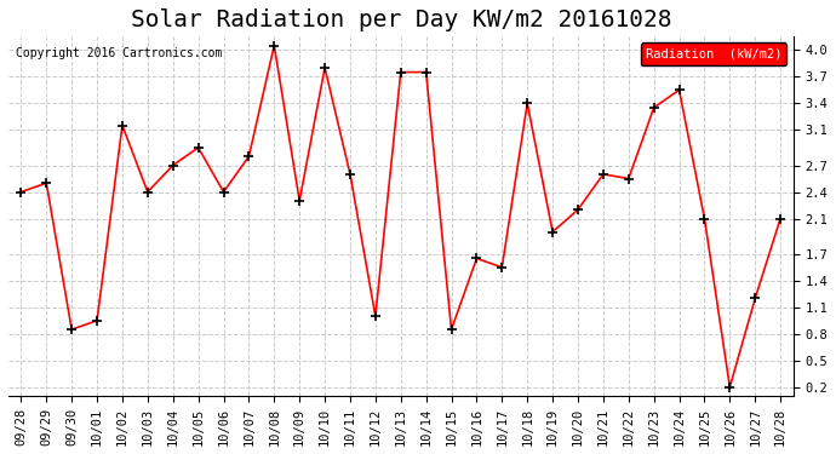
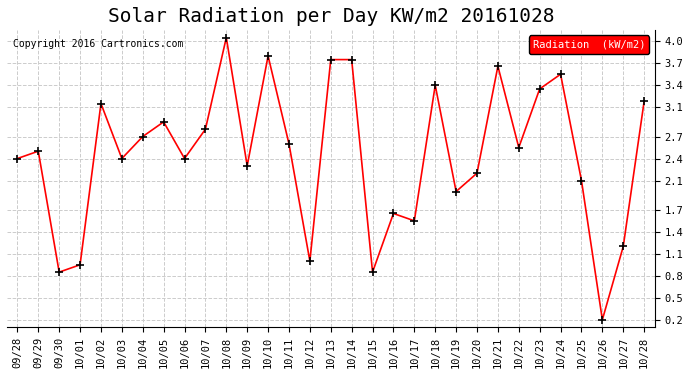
10/21: 2.60 -> 3.66
10/28: 2.10 -> 3.18
